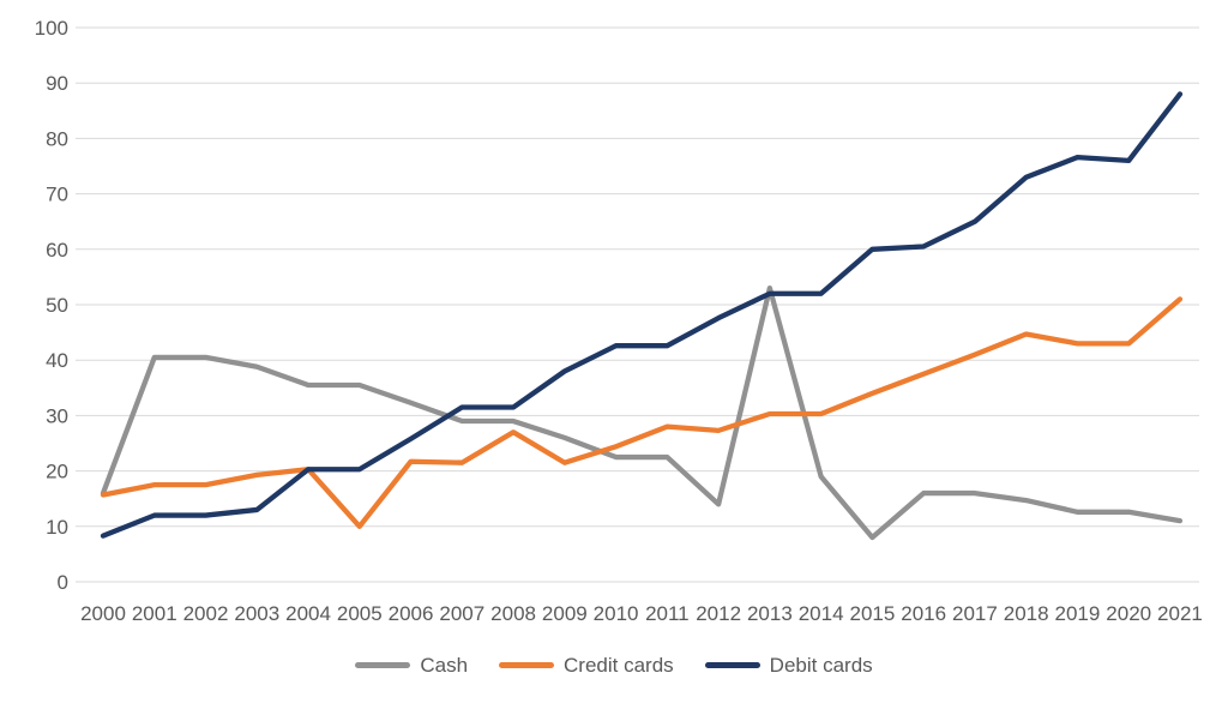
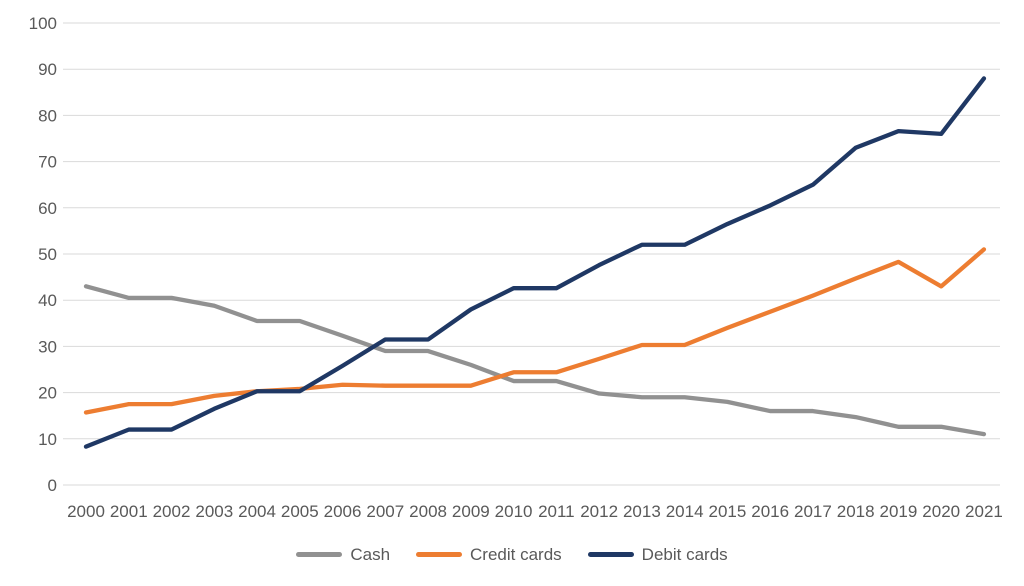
Cash/2000: 16 -> 43
Debit cards/2003: 13 -> 16
Credit cards/2005: 10 -> 21
Credit cards/2008: 27 -> 22
Credit cards/2011: 28 -> 24
Cash/2012: 14 -> 20
Cash/2013: 53 -> 19
Cash/2015: 8 -> 18
Debit cards/2015: 60 -> 56
Credit cards/2019: 43 -> 48
